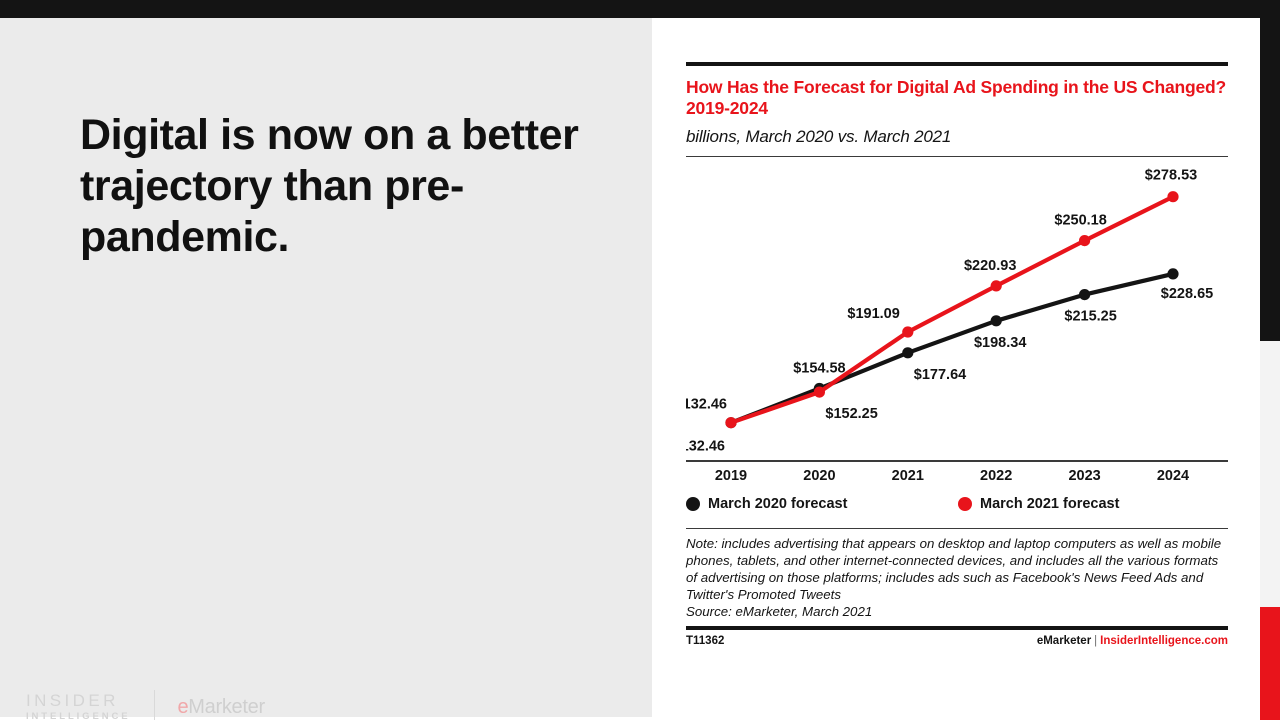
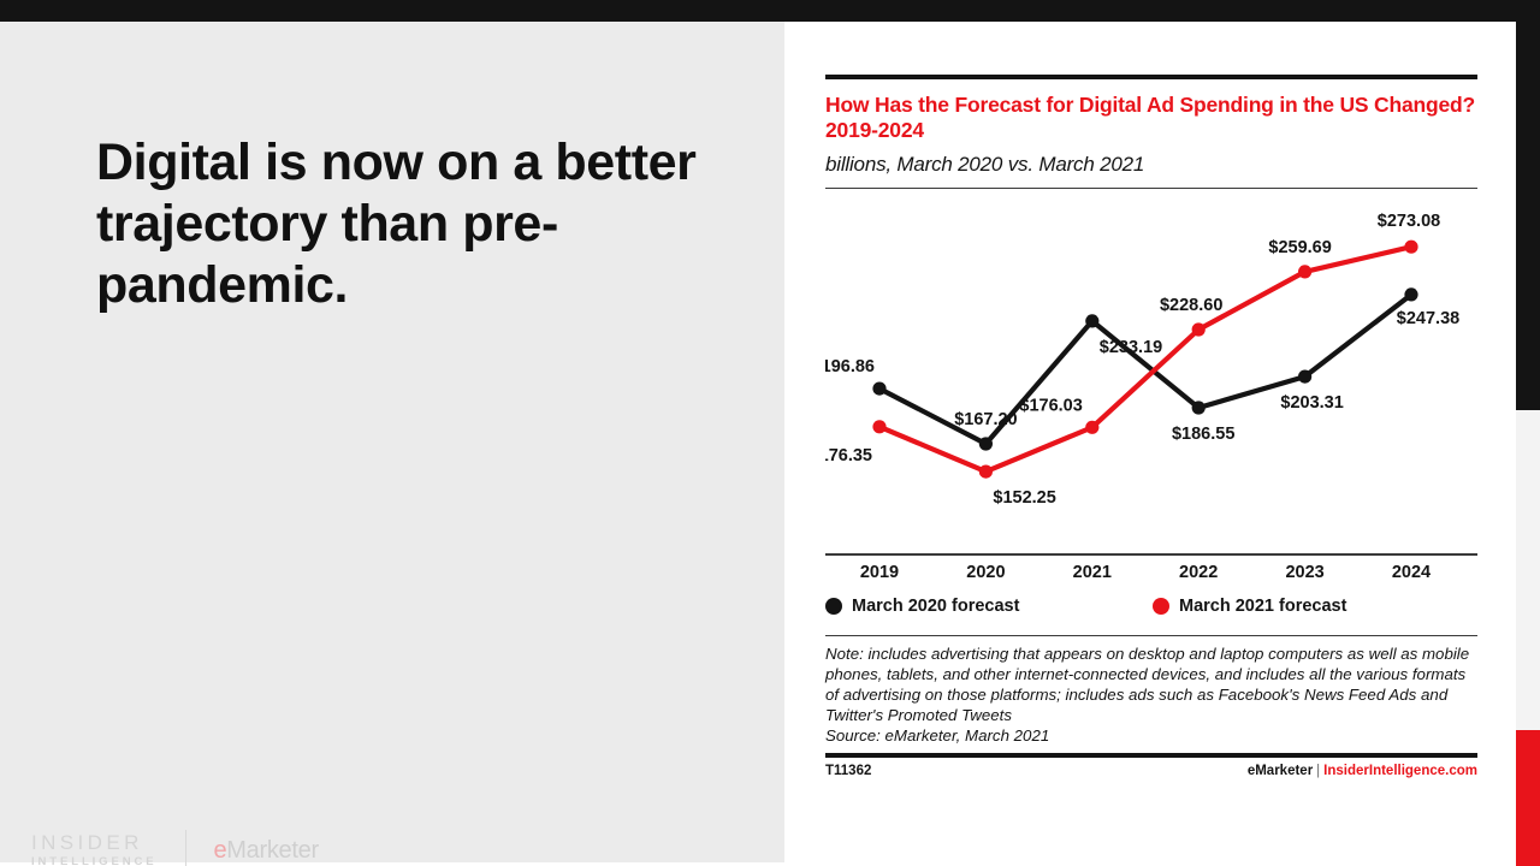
March 2020 forecast/2019: $132.46 -> $196.86
March 2021 forecast/2019: $132.46 -> $176.35
March 2020 forecast/2020: $154.58 -> $167.20
March 2020 forecast/2021: $177.64 -> $233.19
March 2021 forecast/2021: $191.09 -> $176.03
March 2020 forecast/2022: $198.34 -> $186.55
March 2021 forecast/2022: $220.93 -> $228.60
March 2020 forecast/2023: $215.25 -> $203.31
March 2021 forecast/2023: $250.18 -> $259.69
March 2020 forecast/2024: $228.65 -> $247.38
March 2021 forecast/2024: $278.53 -> $273.08
